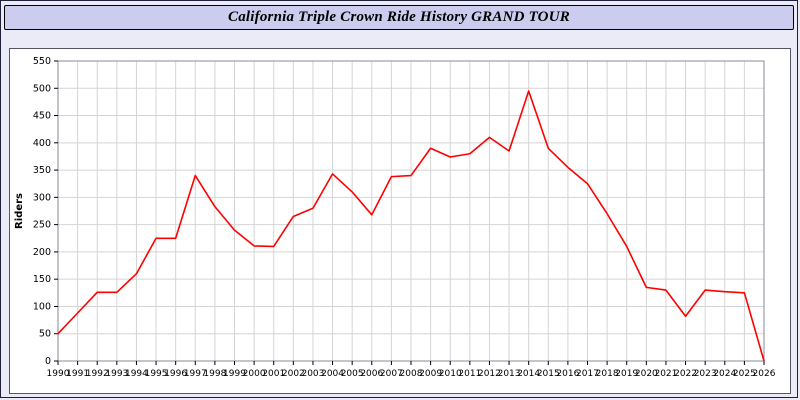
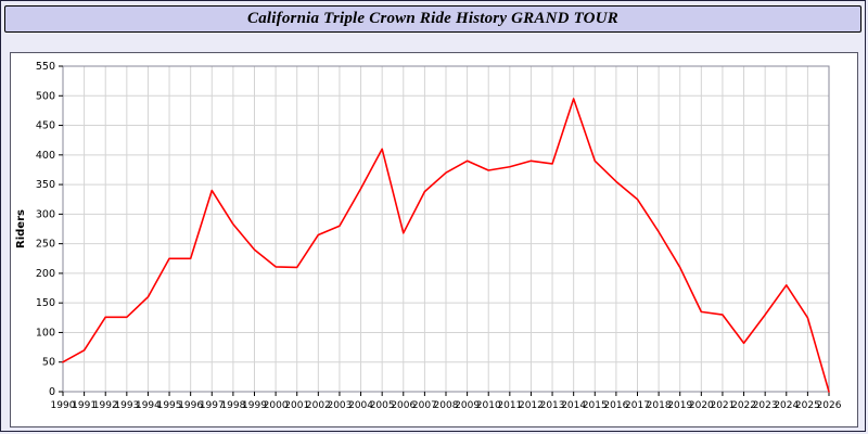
1991: 90 -> 70
2005: 310 -> 410
2008: 340 -> 370
2012: 410 -> 390
2024: 130 -> 180
